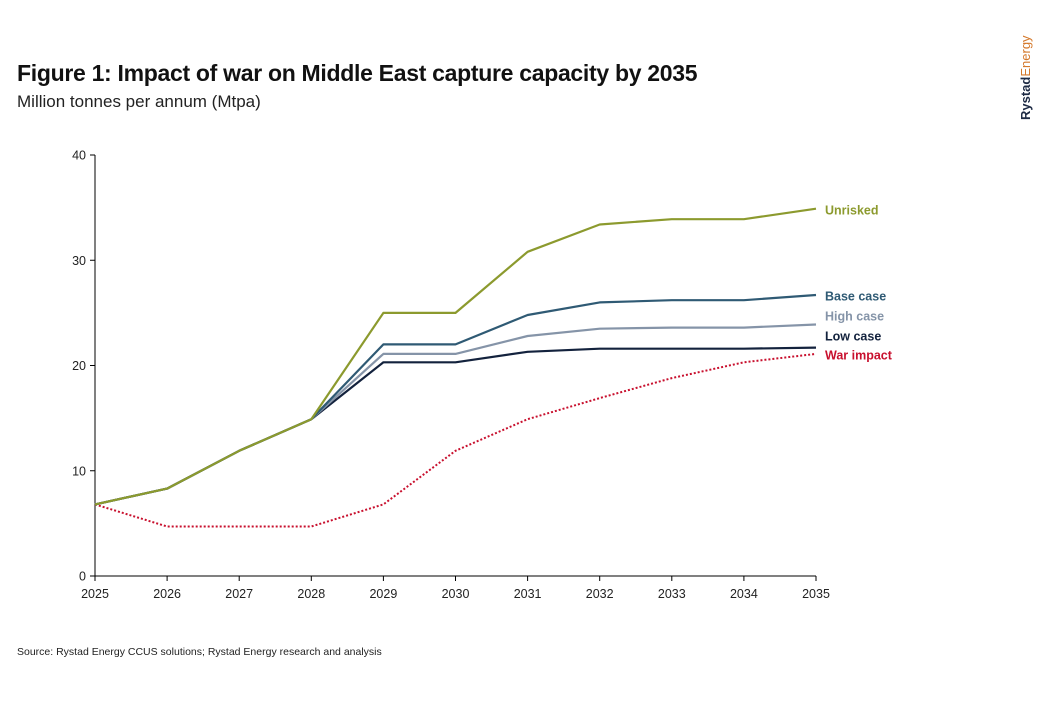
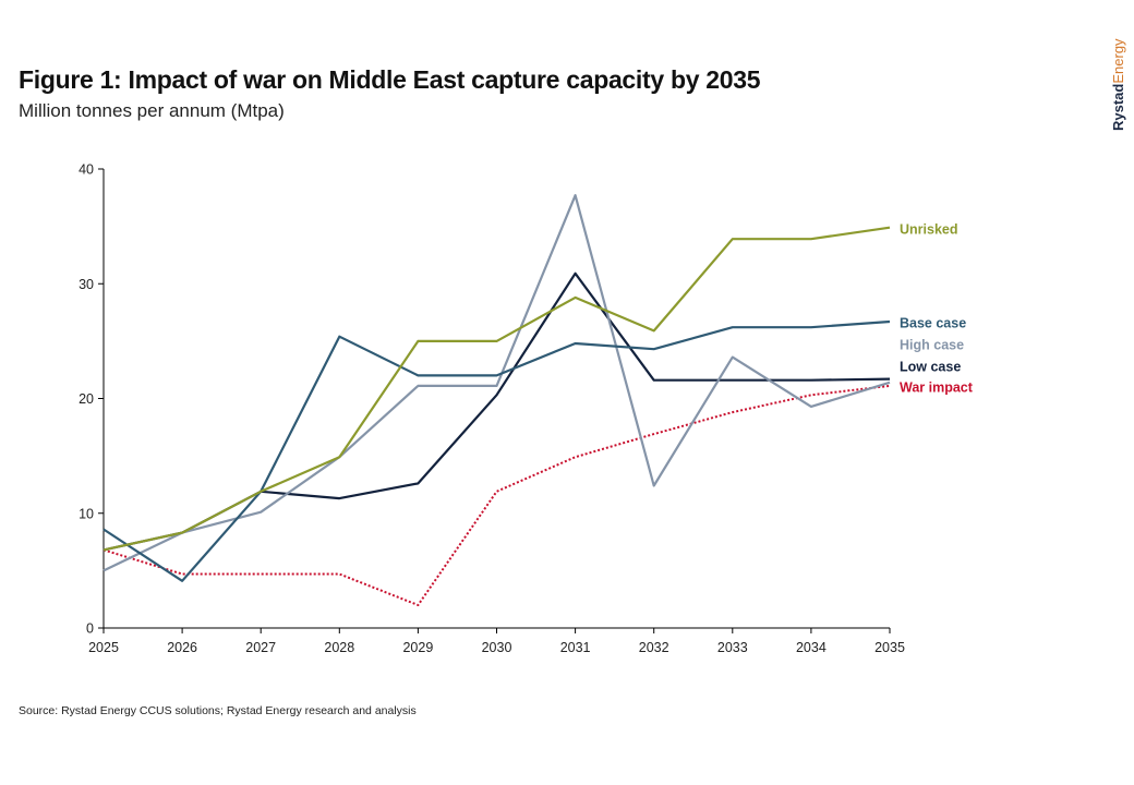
Base case/2025: 6.8 -> 8.6
High case/2025: 6.8 -> 5.0
Base case/2026: 8.3 -> 4.1
High case/2027: 11.9 -> 10.1
Base case/2028: 14.9 -> 25.4
Low case/2028: 14.9 -> 11.3
Low case/2029: 20.3 -> 12.6
War impact/2029: 6.8 -> 2.0
Unrisked/2031: 30.8 -> 28.8
High case/2031: 22.8 -> 37.7
Low case/2031: 21.3 -> 30.9
Unrisked/2032: 33.4 -> 25.9
Base case/2032: 26.0 -> 24.3
High case/2032: 23.5 -> 12.4
High case/2034: 23.6 -> 19.3
High case/2035: 23.9 -> 21.4
